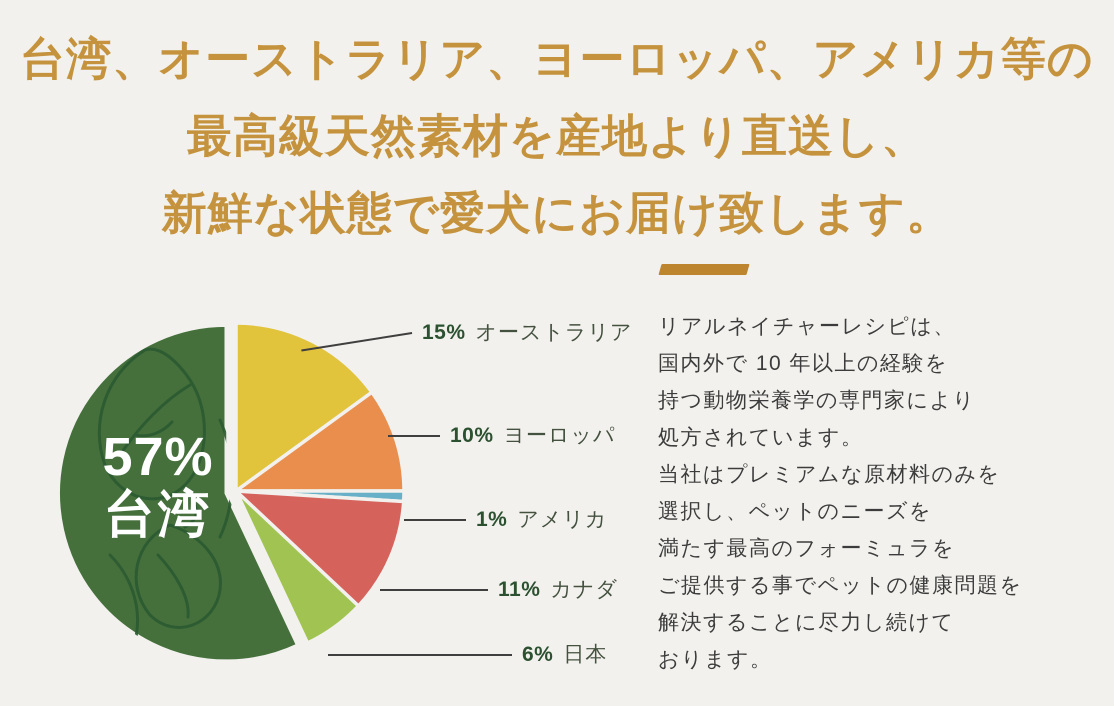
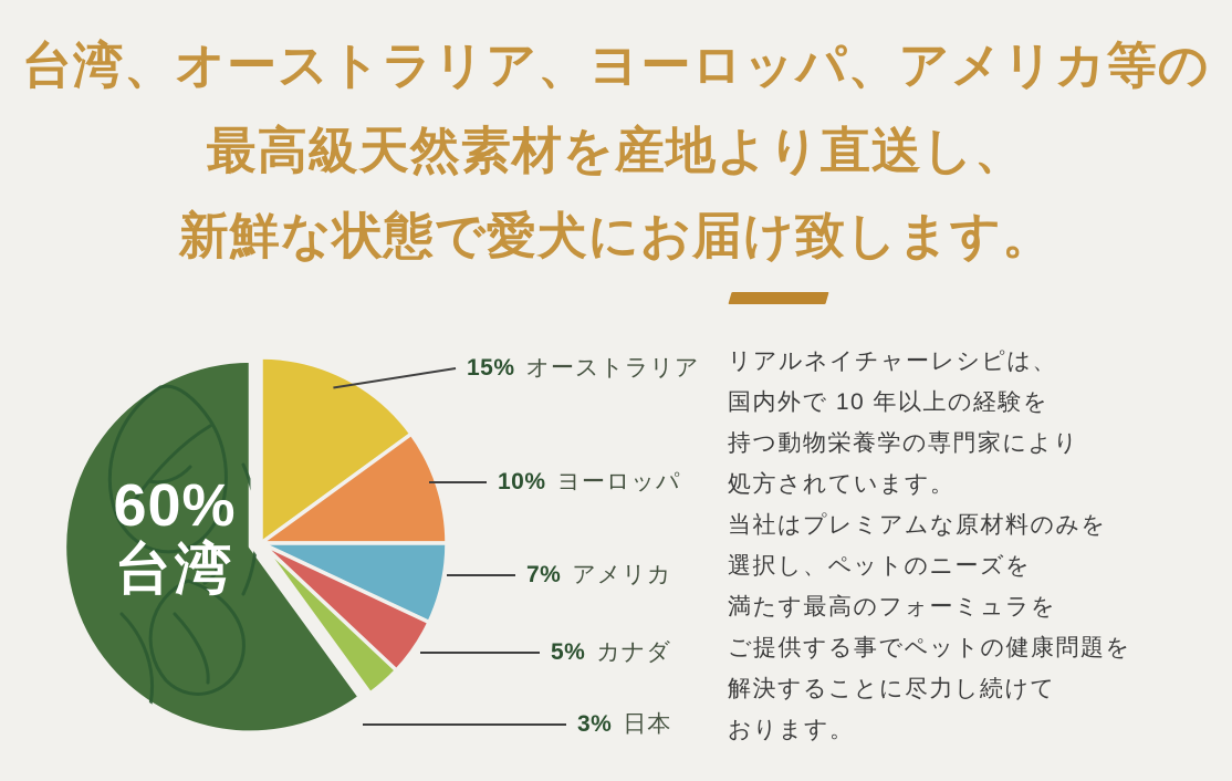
アメリカ: 1% -> 7%
カナダ: 11% -> 5%
日本: 6% -> 3%
台湾: 57% -> 60%
